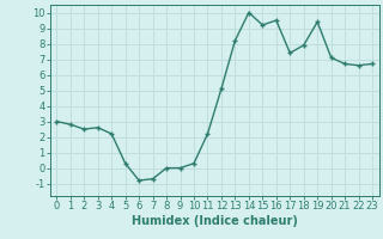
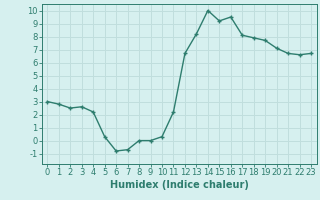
12: 5.1 -> 6.7
17: 7.4 -> 8.1
19: 9.4 -> 7.7
